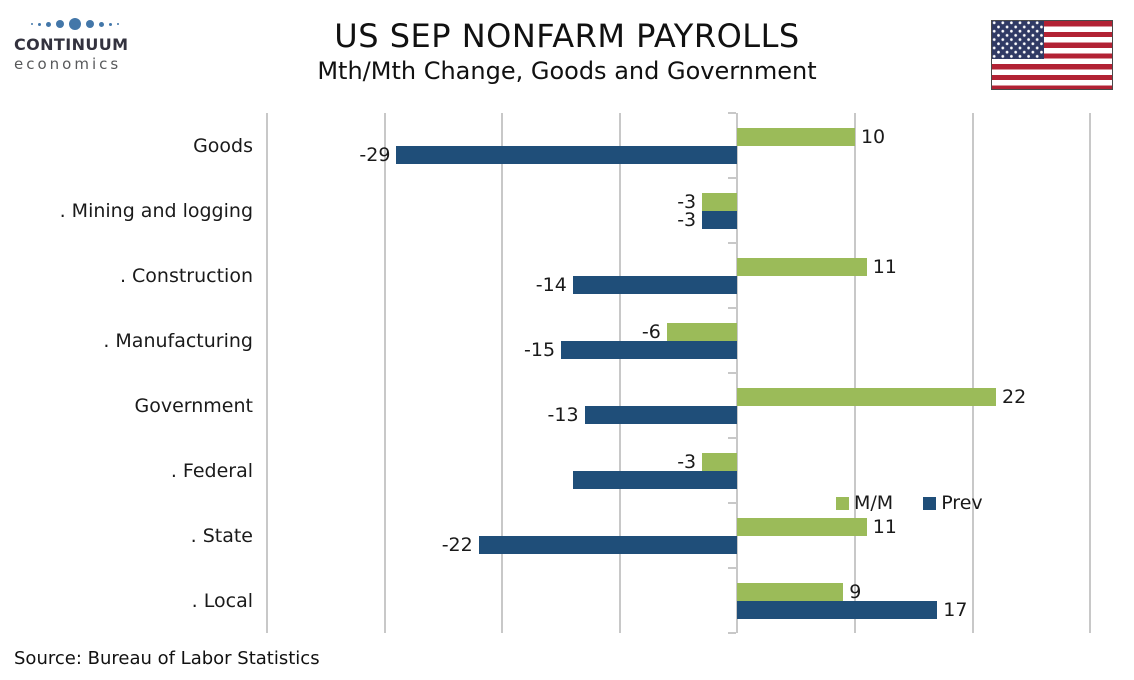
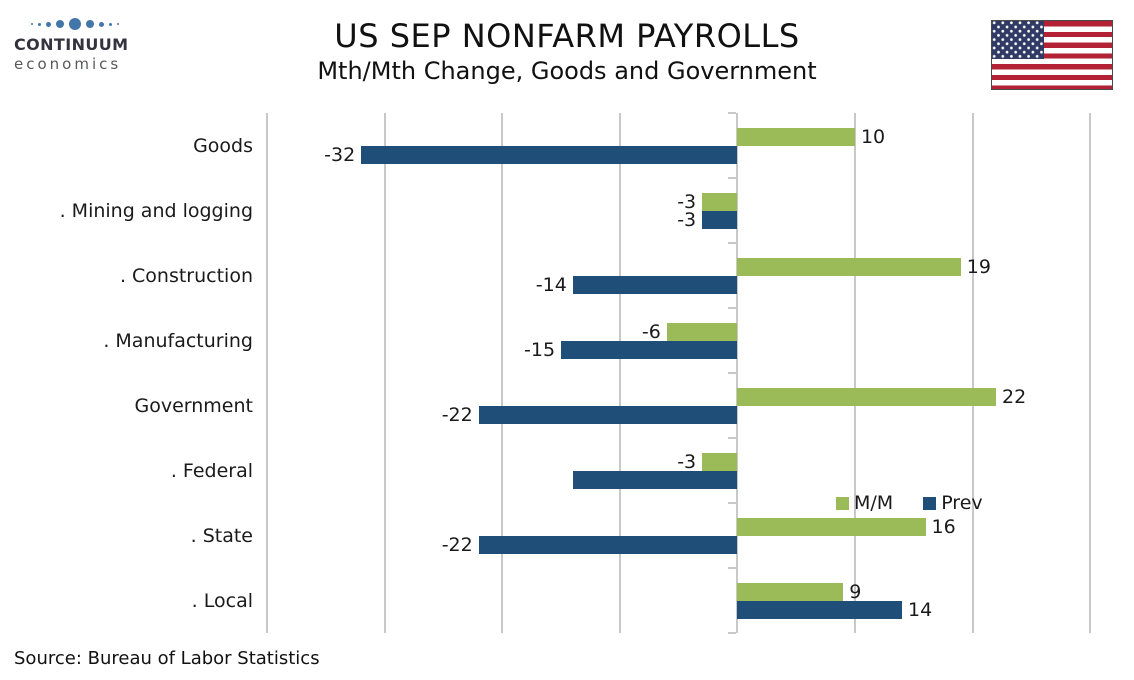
Prev/Goods: -29 -> -32
M/M/. Construction: 11 -> 19
Prev/Government: -13 -> -22
M/M/. State: 11 -> 16
Prev/. Local: 17 -> 14
